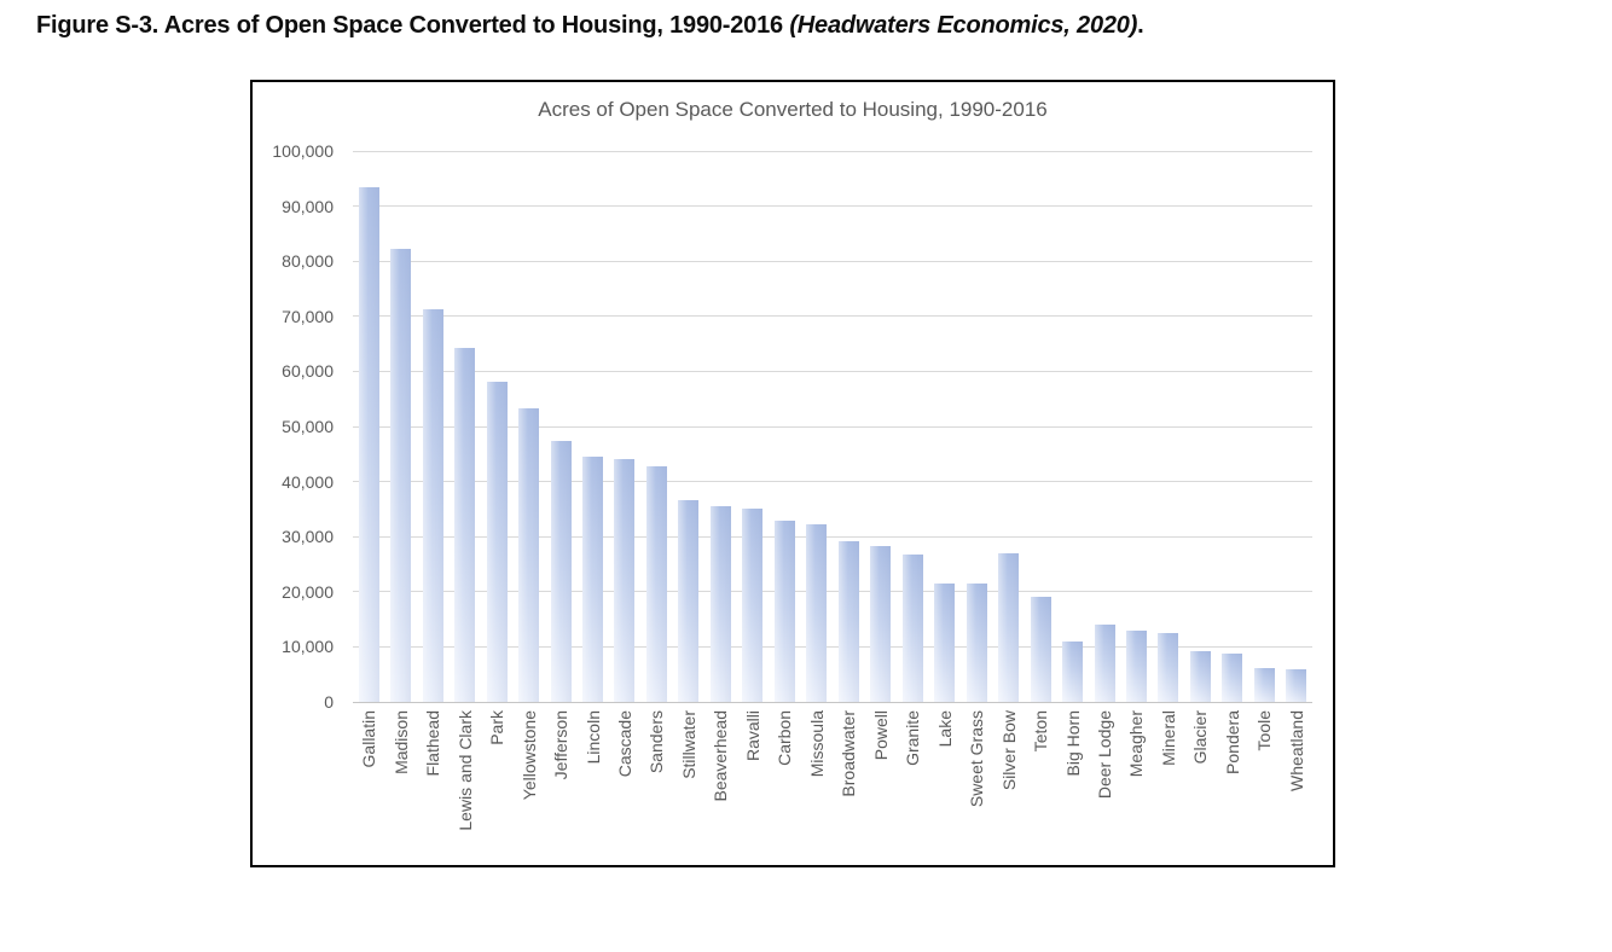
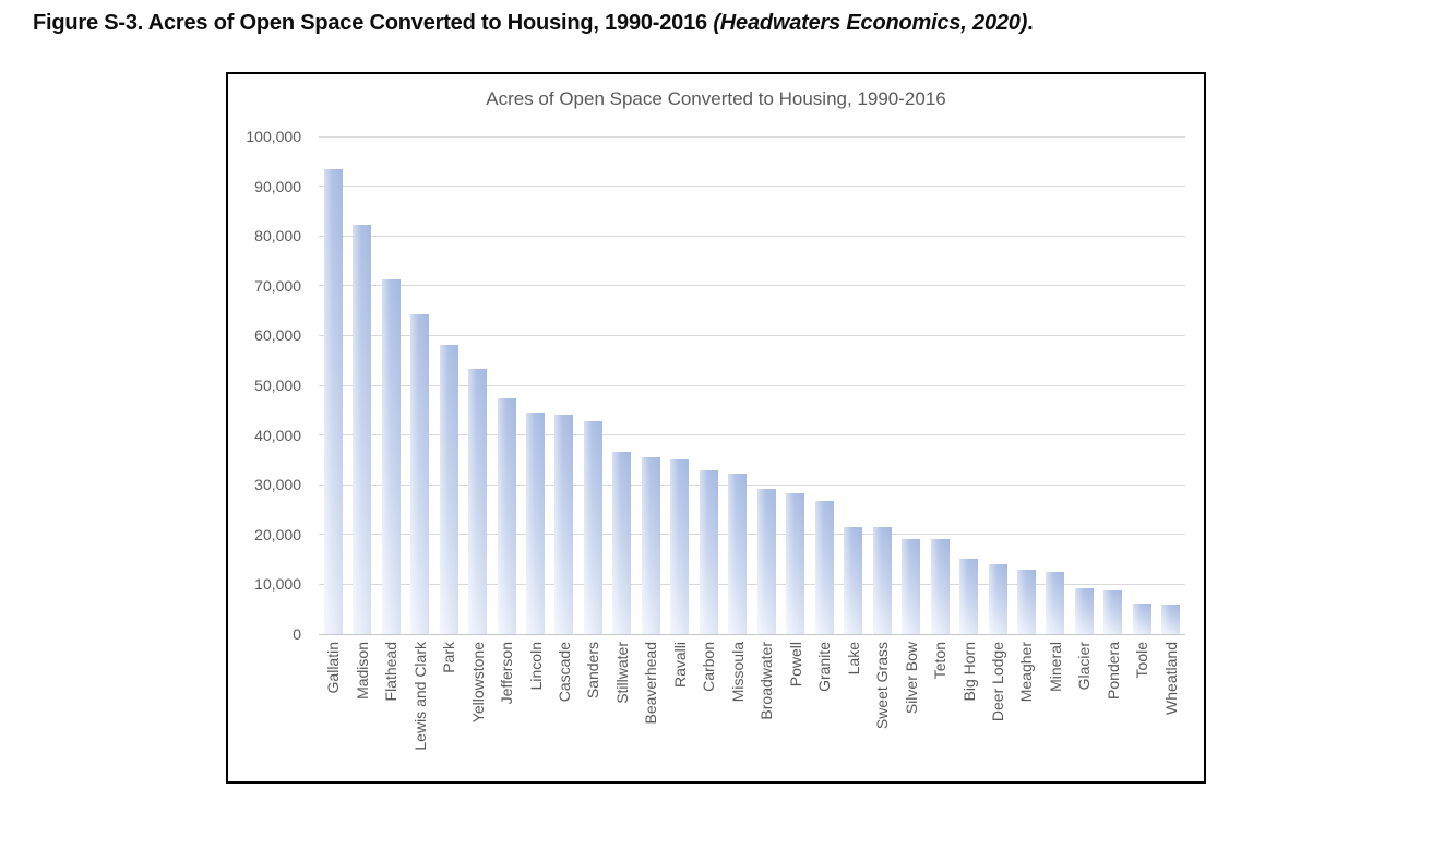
Silver Bow: 27000 -> 19000
Big Horn: 11000 -> 15000
